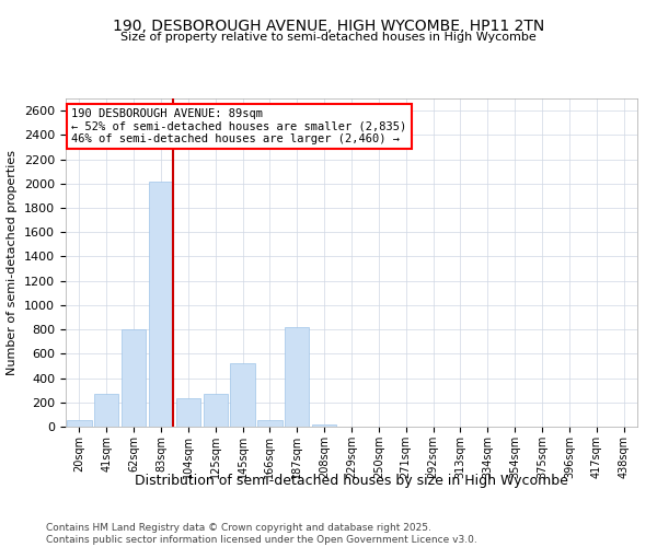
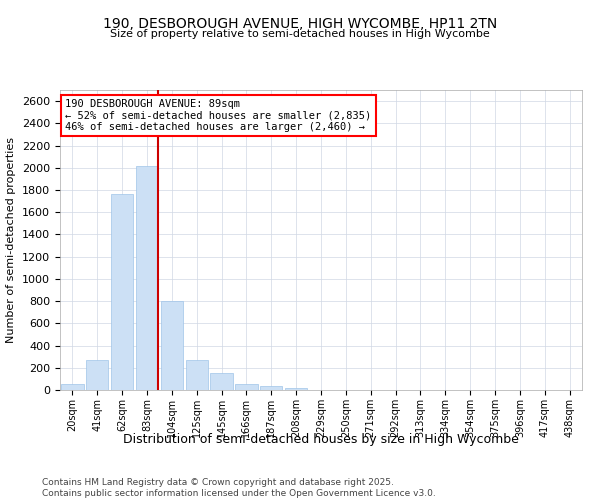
62sqm: 800 -> 1760
104sqm: 230 -> 800
145sqm: 520 -> 160
187sqm: 820 -> 40
